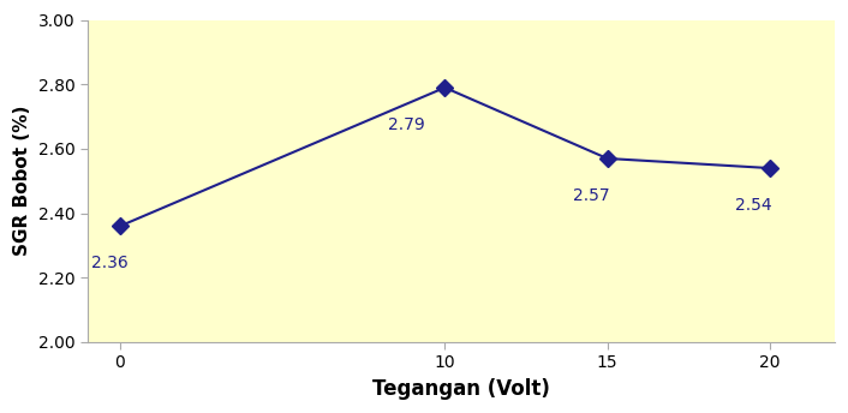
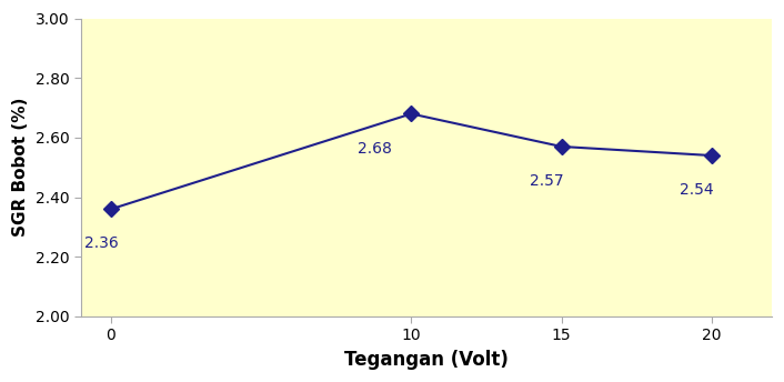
10: 2.79 -> 2.68
